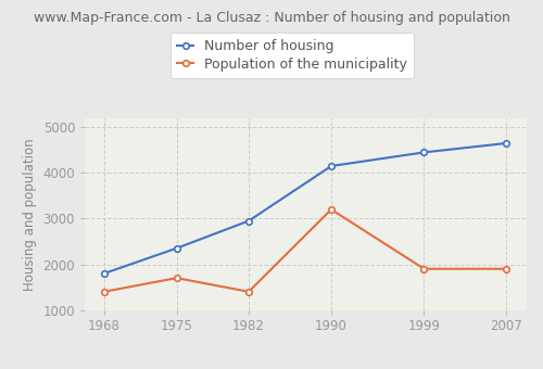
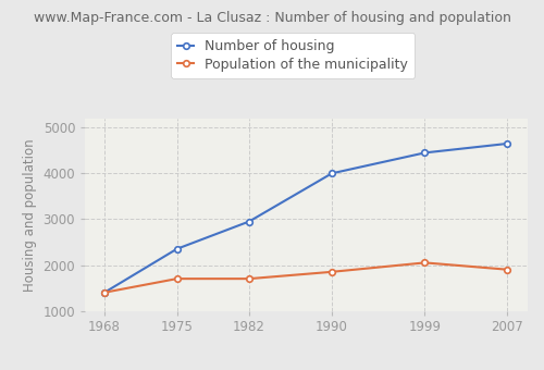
Number of housing/1968: 1800 -> 1400
Population of the municipality/1982: 1400 -> 1700
Number of housing/1990: 4150 -> 4000
Population of the municipality/1990: 3200 -> 1850
Population of the municipality/1999: 1900 -> 2050
